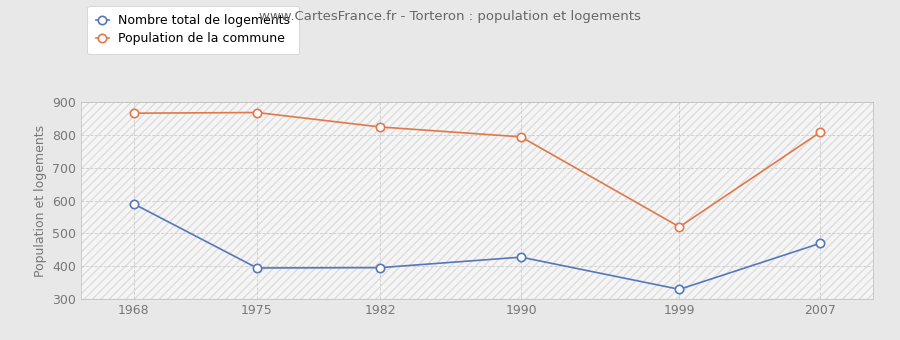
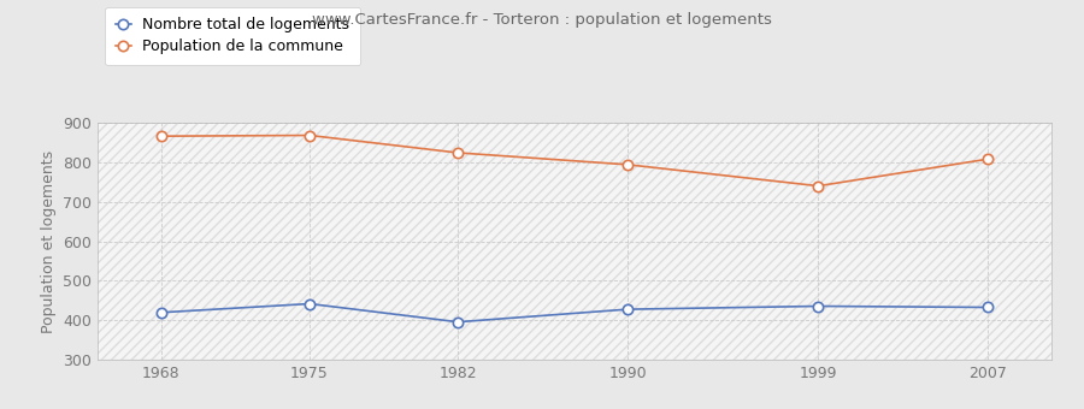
Nombre total de logements/1968: 590 -> 420
Nombre total de logements/1975: 395 -> 442
Nombre total de logements/1999: 330 -> 436
Population de la commune/1999: 520 -> 740
Nombre total de logements/2007: 470 -> 433
